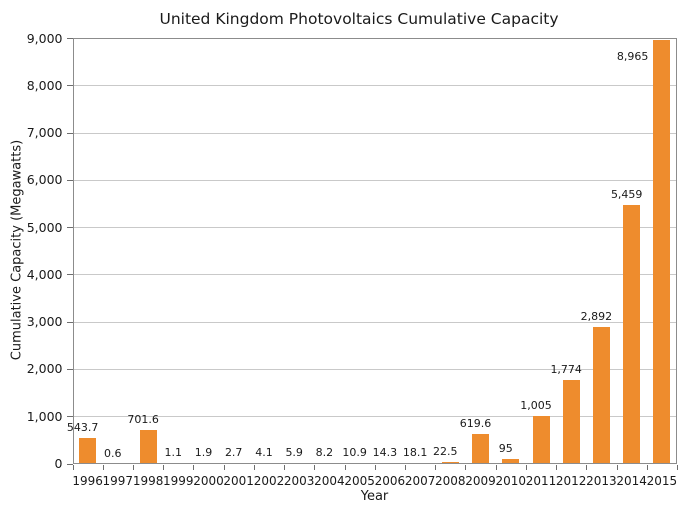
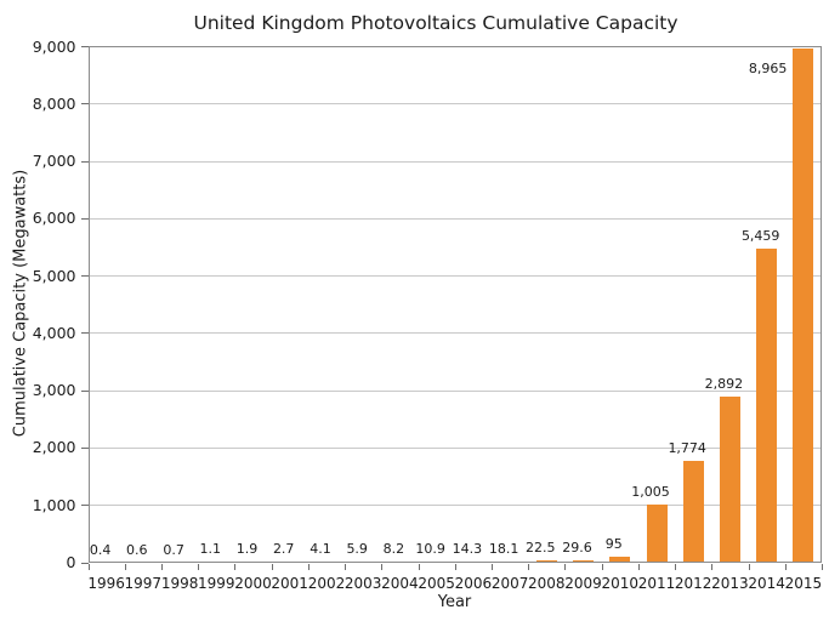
1996: 543.7 -> 0.4
1998: 701.6 -> 0.7
2009: 619.6 -> 29.6
